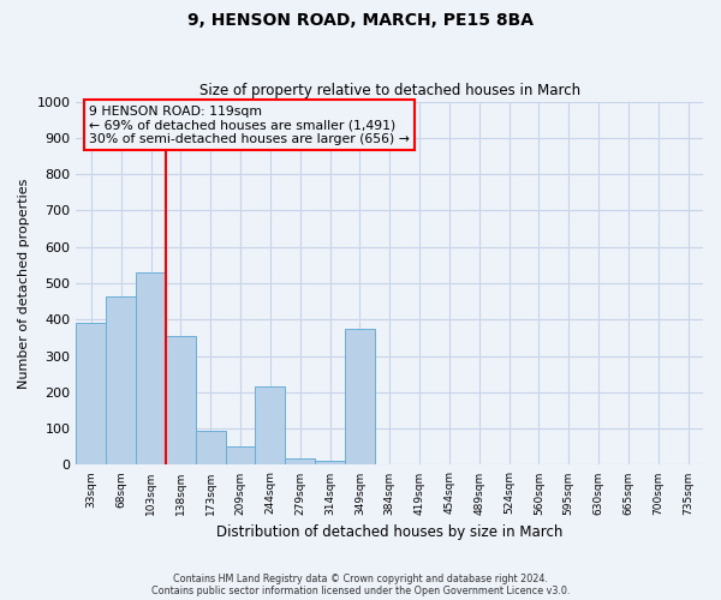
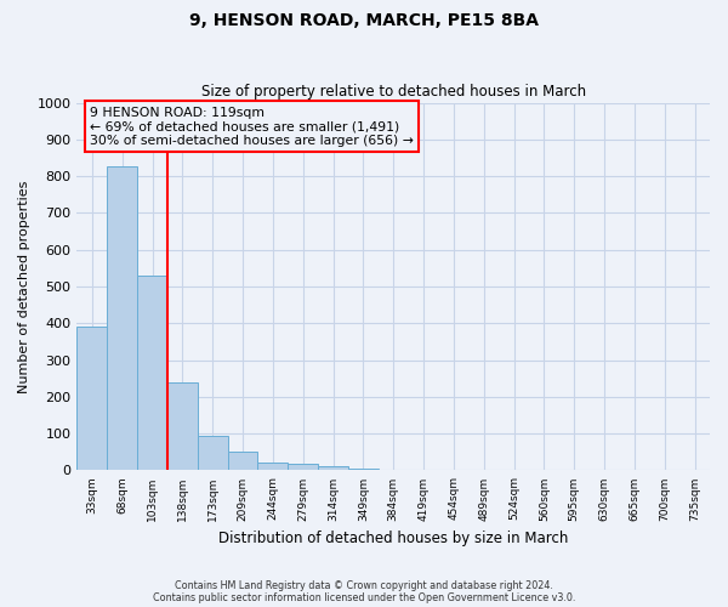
68sqm: 465 -> 828
138sqm: 355 -> 240
244sqm: 215 -> 20
349sqm: 375 -> 5
